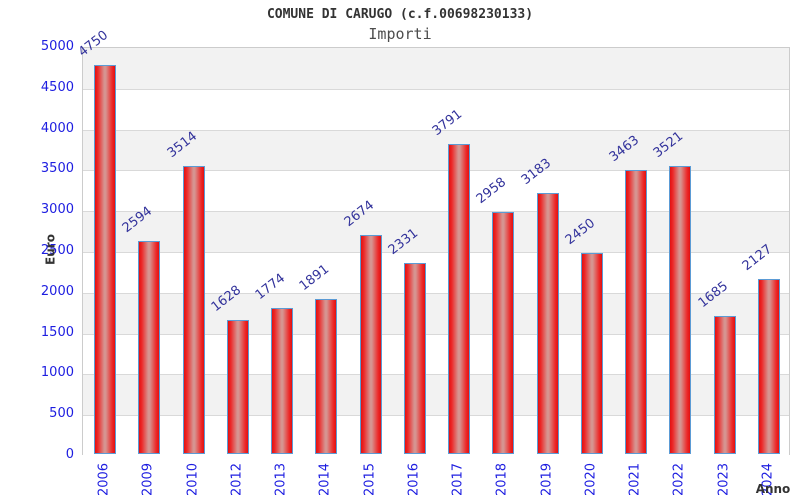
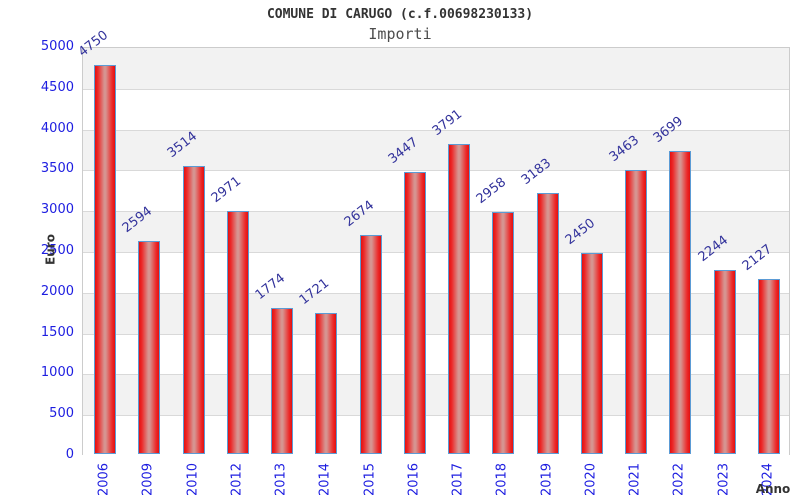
2012: 1628 -> 2971
2014: 1891 -> 1721
2016: 2331 -> 3447
2022: 3521 -> 3699
2023: 1685 -> 2244
